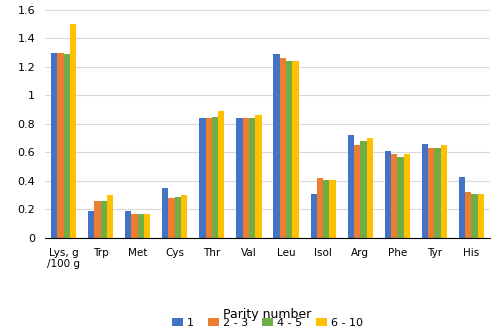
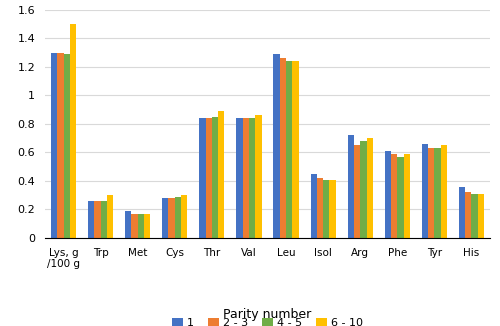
1/Trp: 0.19 -> 0.26
1/Cys: 0.35 -> 0.28
1/Isol: 0.31 -> 0.45
1/His: 0.43 -> 0.36
